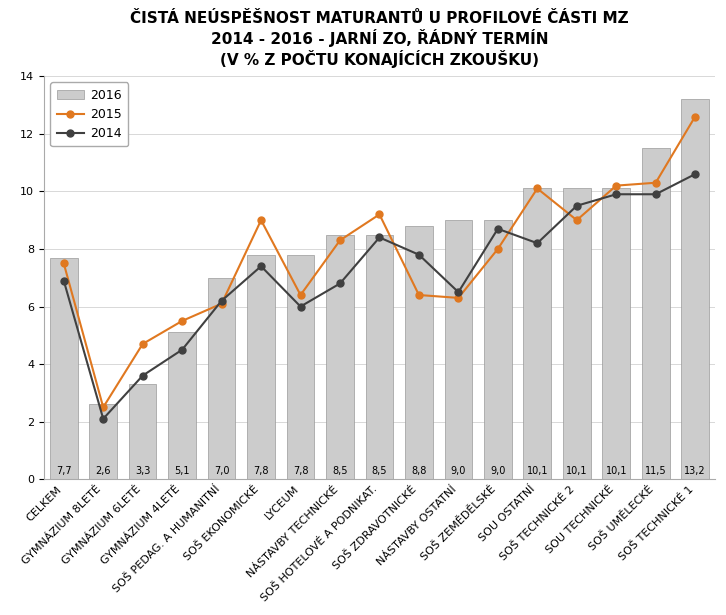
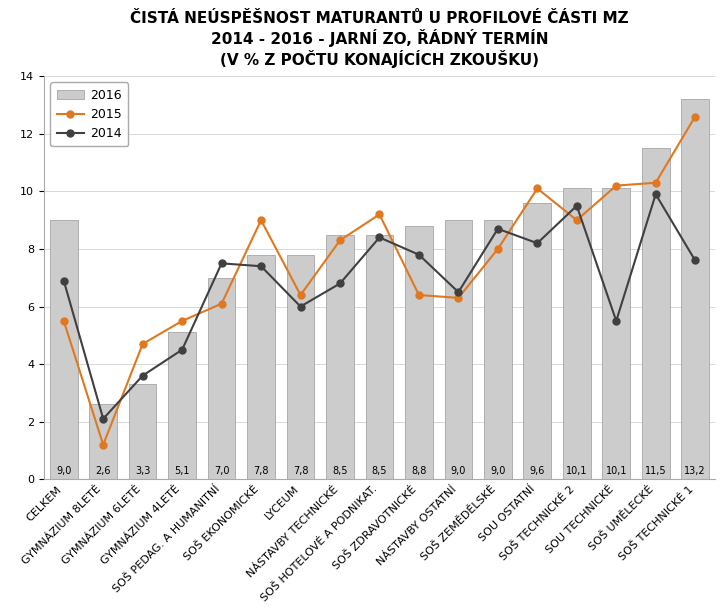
2016/CELKEM: 7,7 -> 9,0
2015/CELKEM: 7.5 -> 5.5
2015/GYMNÁZIUM 8LETÉ: 2.5 -> 1.2
2014/SOŠ PEDAG. A HUMANITNÍ: 6.2 -> 7.5
2016/SOU OSTATNÍ: 10,1 -> 9,6
2014/SOU TECHNICKÉ: 9.9 -> 5.5
2014/SOŠ TECHNICKÉ 1: 10.6 -> 7.6
